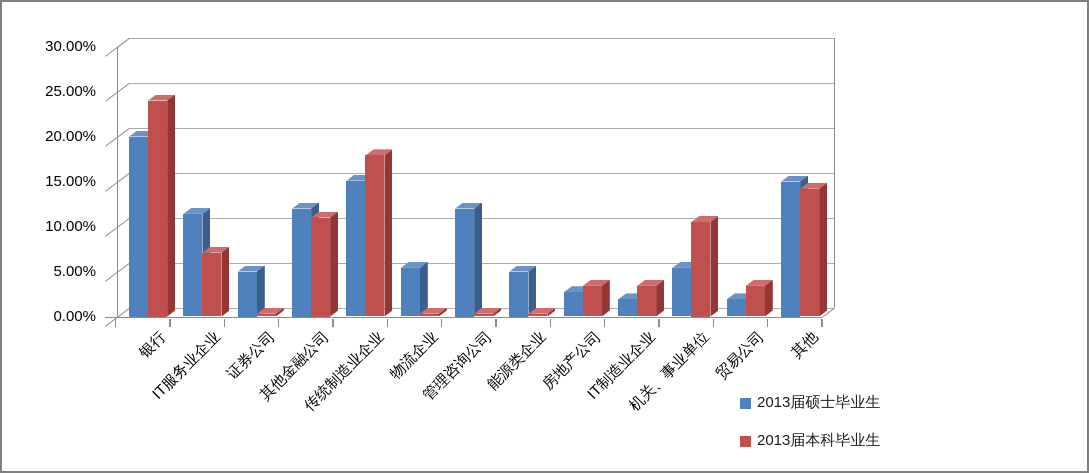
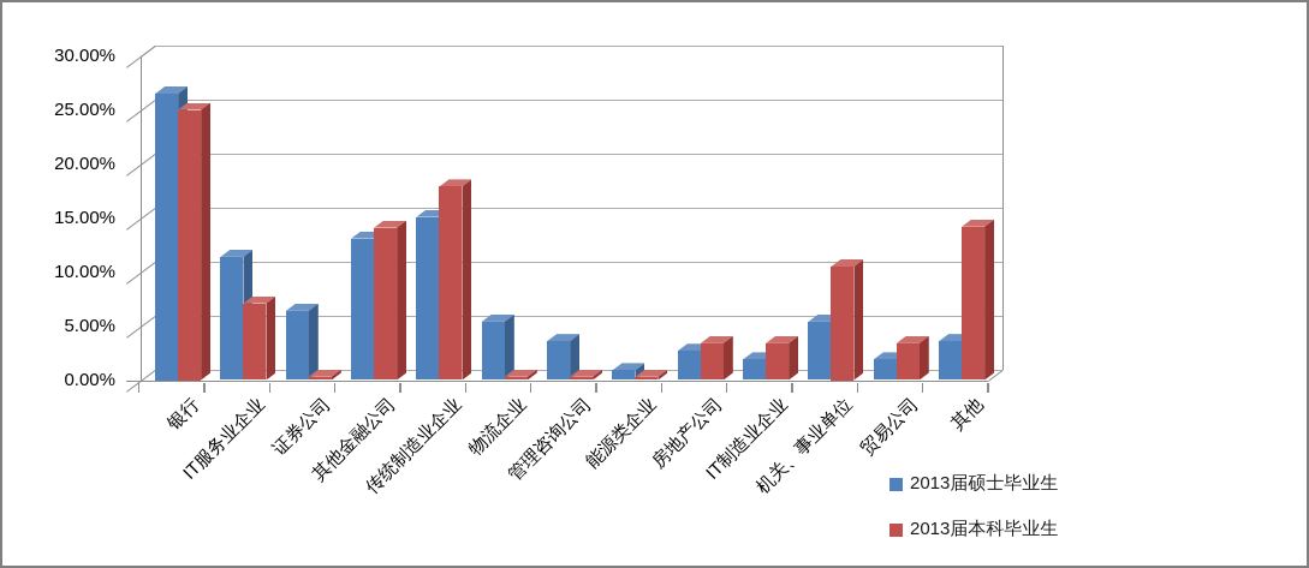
2013届硕士毕业生/银行: 20% -> 26%
2013届本科毕业生/银行: 24% -> 25%
2013届硕士毕业生/证券公司: 5% -> 6%
2013届硕士毕业生/其他金融公司: 12% -> 13%
2013届本科毕业生/其他金融公司: 11% -> 14%
2013届硕士毕业生/管理咨询公司: 12% -> 4%
2013届硕士毕业生/能源类企业: 5% -> 1%
2013届硕士毕业生/其他: 15% -> 4%
